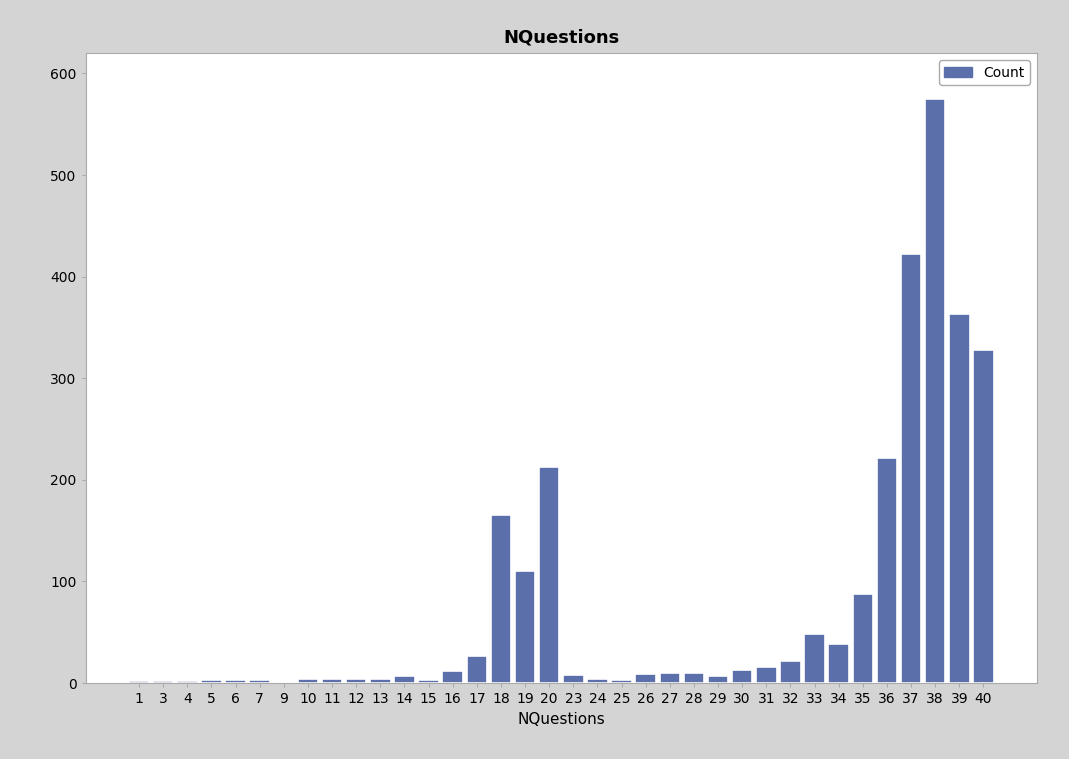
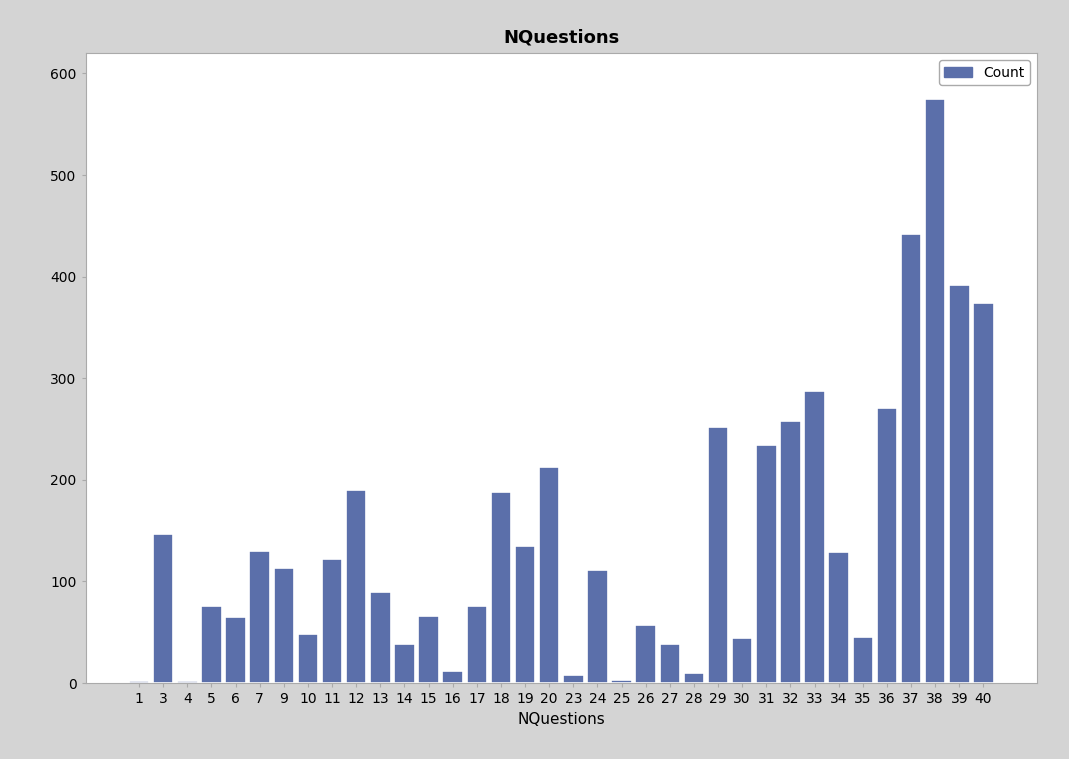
3: 2 -> 147
5: 3 -> 76
6: 3 -> 65
7: 3 -> 130
9: 1 -> 113
10: 4 -> 48
11: 4 -> 122
12: 4 -> 190
13: 4 -> 90
14: 7 -> 38
15: 3 -> 66
17: 27 -> 76
18: 165 -> 188
19: 110 -> 135
24: 4 -> 111
26: 9 -> 57
27: 10 -> 38
29: 7 -> 252
30: 13 -> 44
31: 16 -> 234
32: 22 -> 258
33: 48 -> 287
34: 38 -> 129
35: 88 -> 45
36: 222 -> 271
37: 422 -> 442
39: 363 -> 392
40: 328 -> 374
